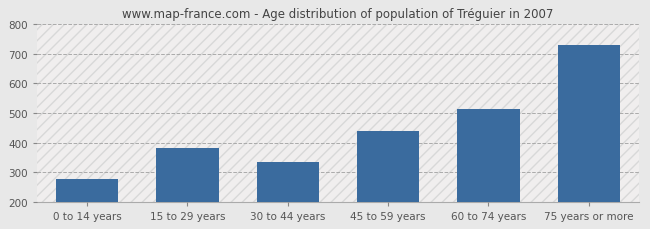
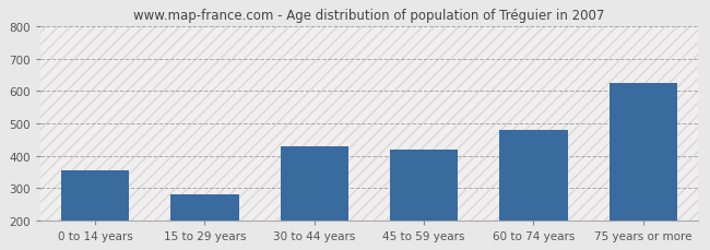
0 to 14 years: 275 -> 355
15 to 29 years: 380 -> 280
30 to 44 years: 335 -> 430
45 to 59 years: 440 -> 420
60 to 74 years: 515 -> 480
75 years or more: 730 -> 625
